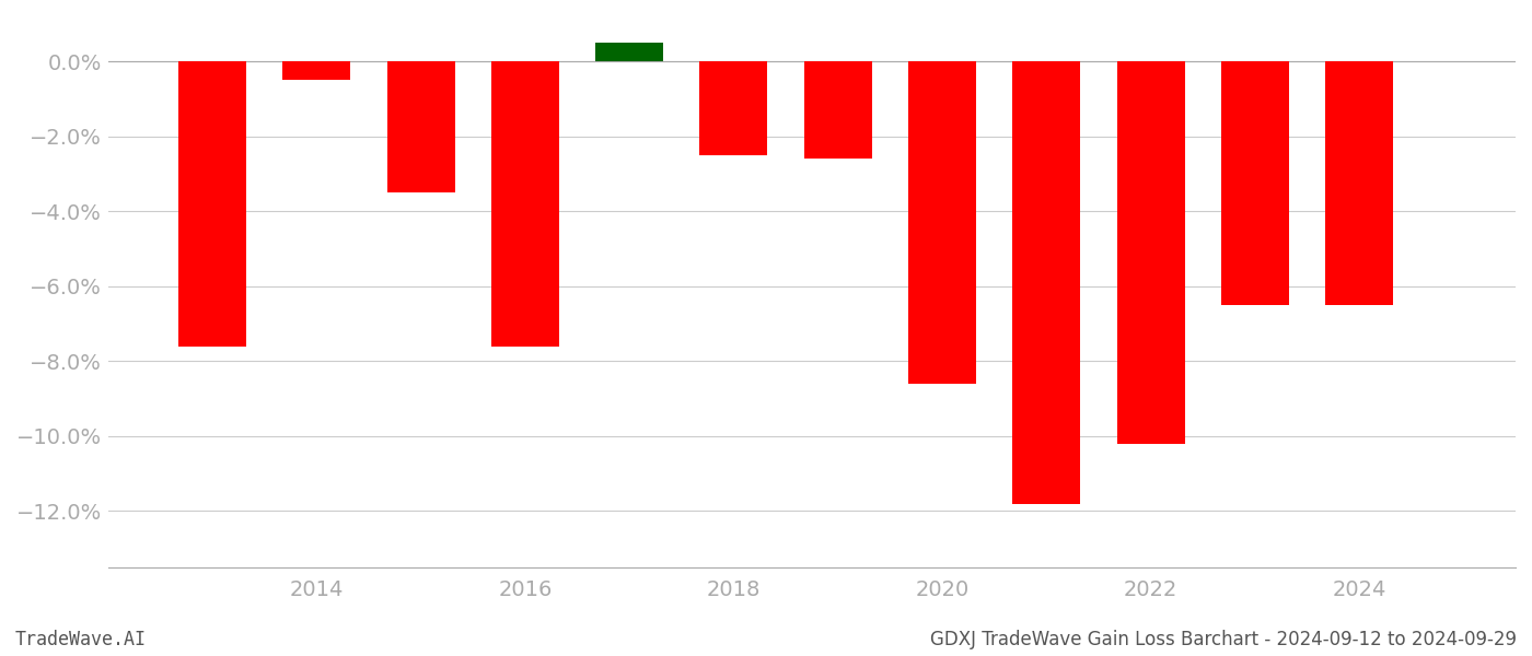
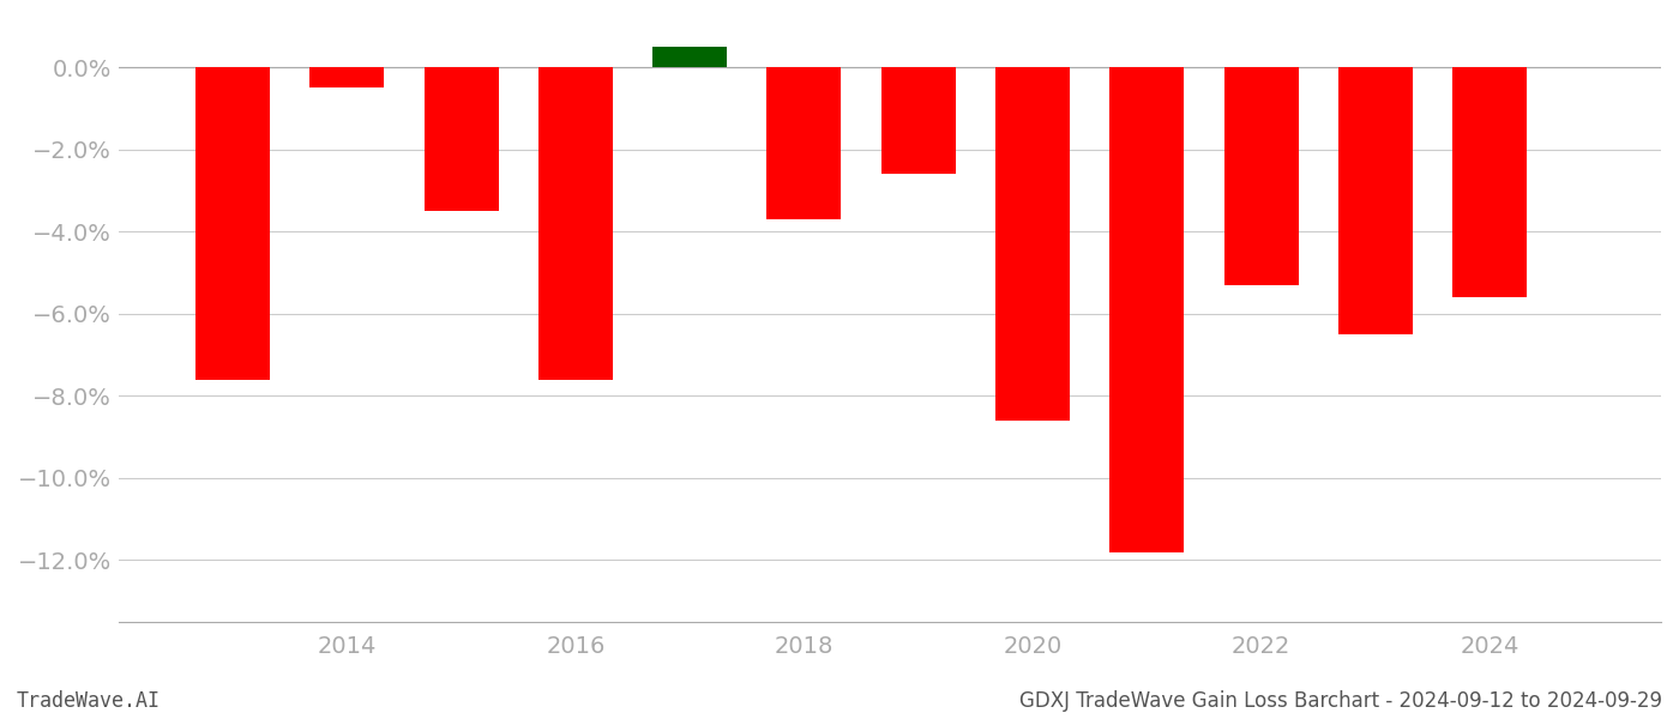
2018: -2.5% -> -3.7%
2022: -10.2% -> -5.3%
2024: -6.5% -> -5.6%
